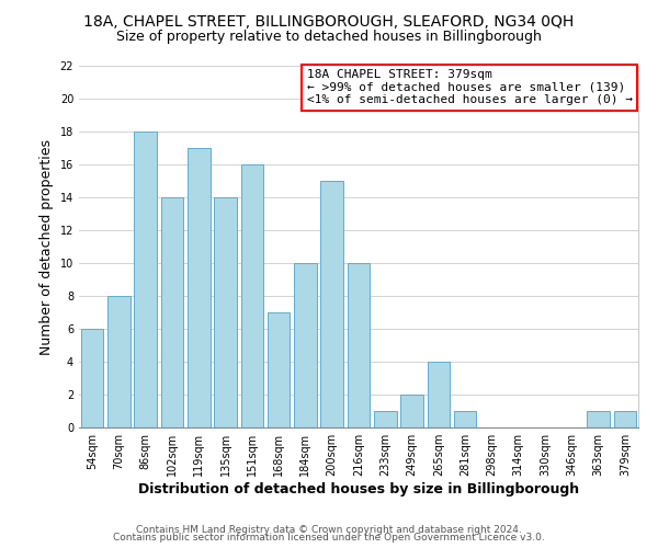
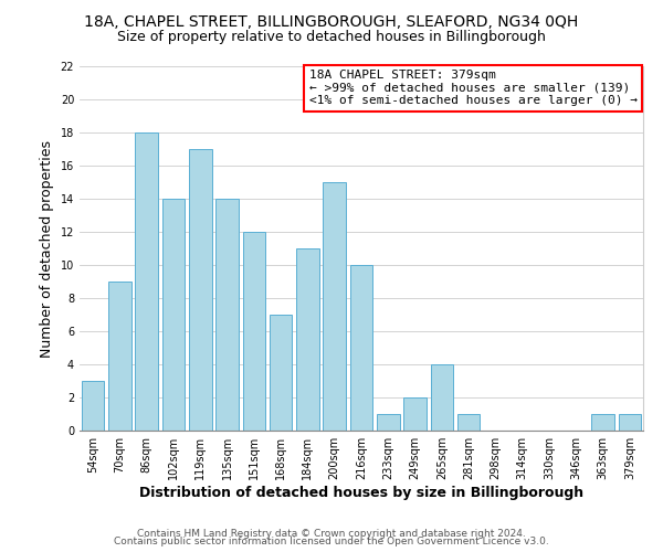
54sqm: 6 -> 3
70sqm: 8 -> 9
151sqm: 16 -> 12
184sqm: 10 -> 11
